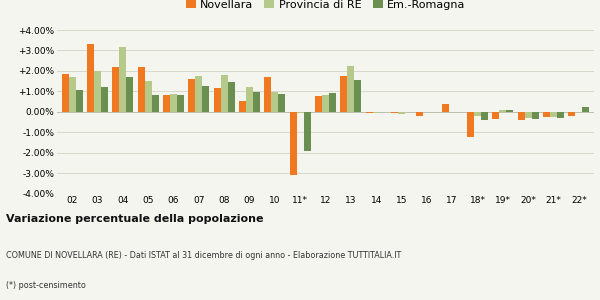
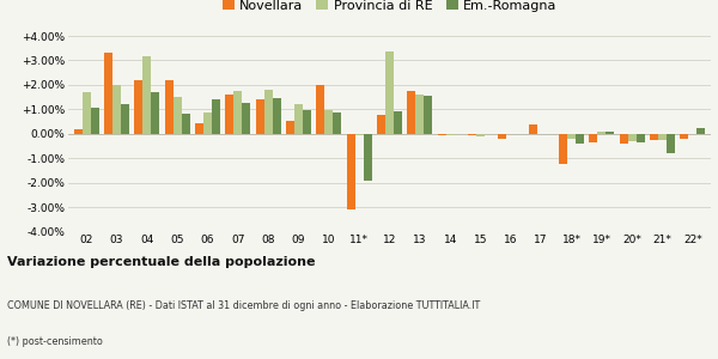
Novellara/02: 1.85% -> 0.20%
Novellara/06: 0.80% -> 0.45%
Em.-Romagna/06: 0.80% -> 1.40%
Novellara/08: 1.15% -> 1.40%
Novellara/10: 1.70% -> 2.00%
Provincia di RE/12: 0.80% -> 3.35%
Provincia di RE/13: 2.25% -> 1.60%
Em.-Romagna/21*: -0.30% -> -0.80%
